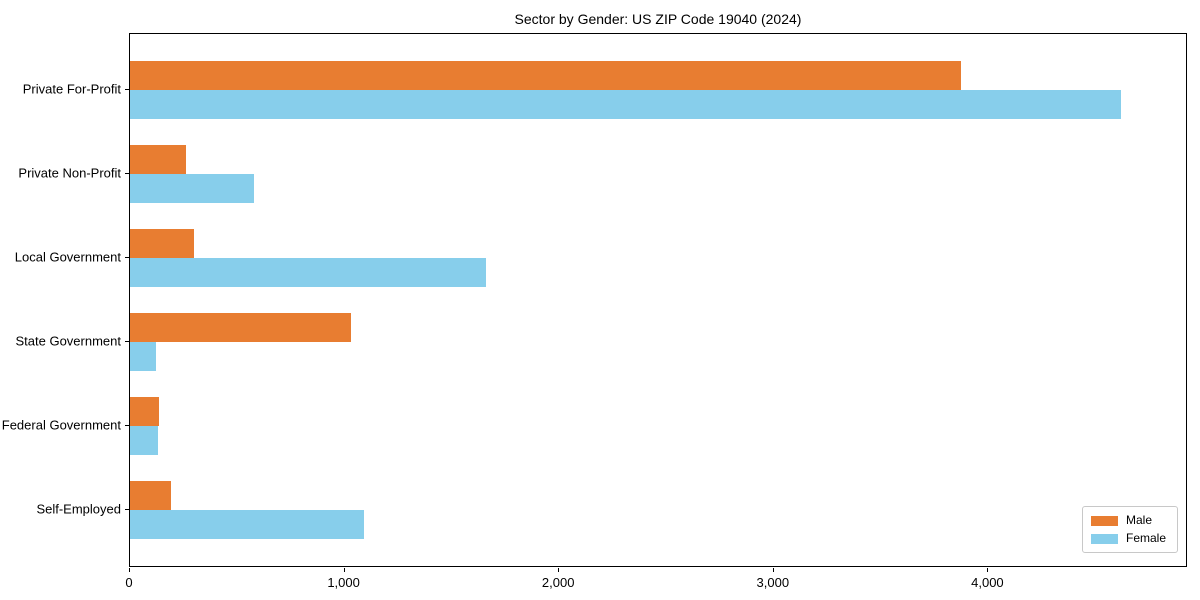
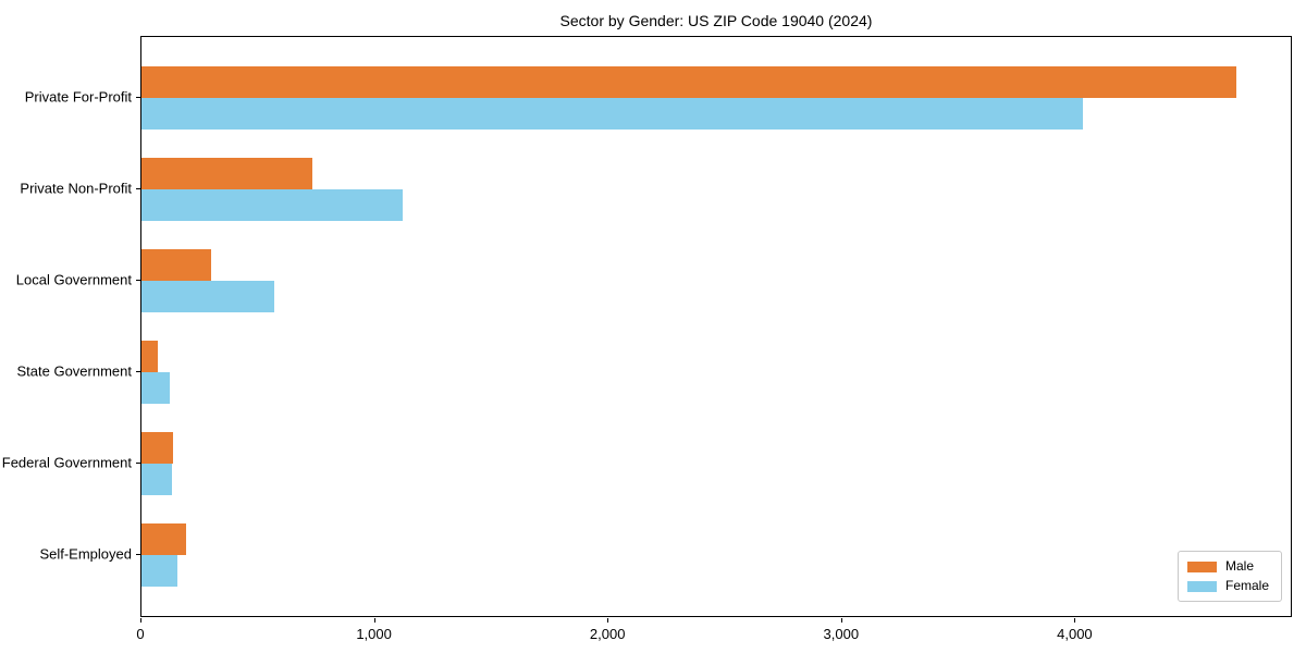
Male/Private For-Profit: 3870 -> 4690
Female/Private For-Profit: 4620 -> 4030
Male/Private Non-Profit: 260 -> 730
Female/Private Non-Profit: 580 -> 1120
Female/Local Government: 1660 -> 570
Male/State Government: 1030 -> 70
Female/Self-Employed: 1090 -> 160
